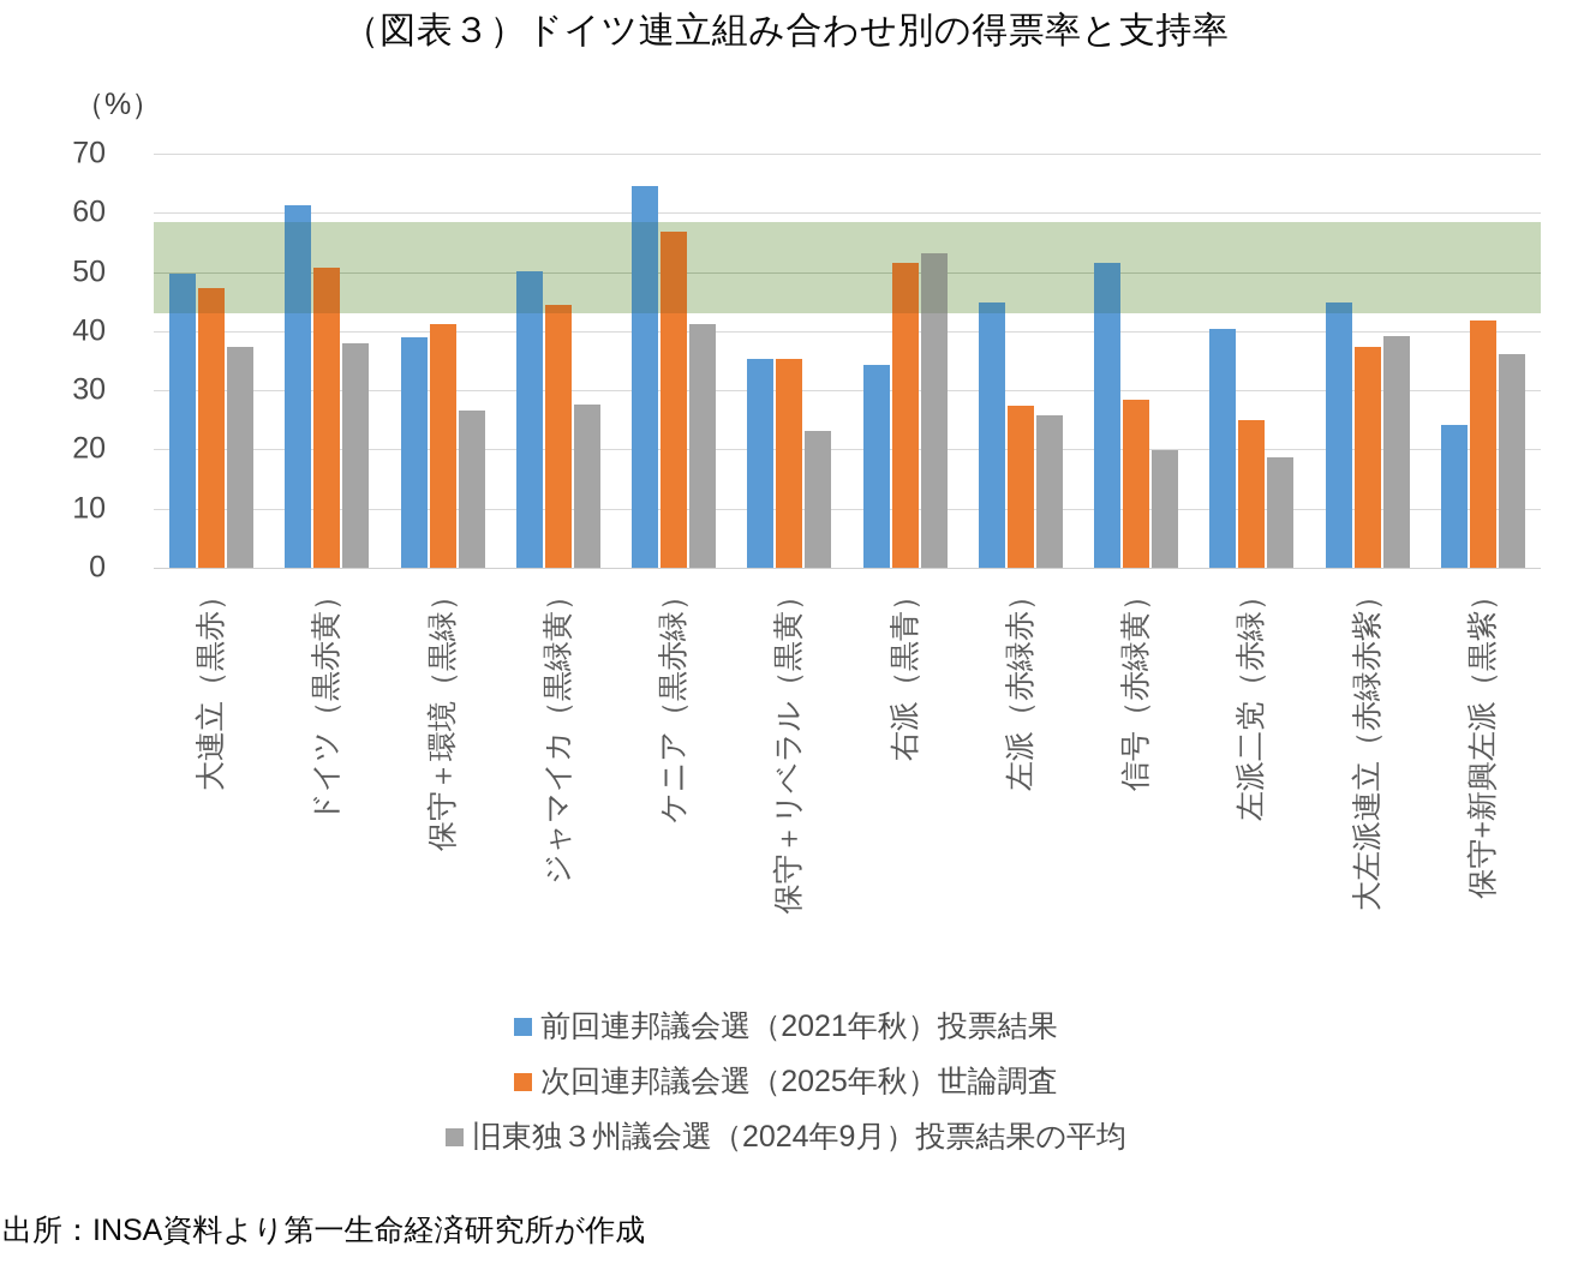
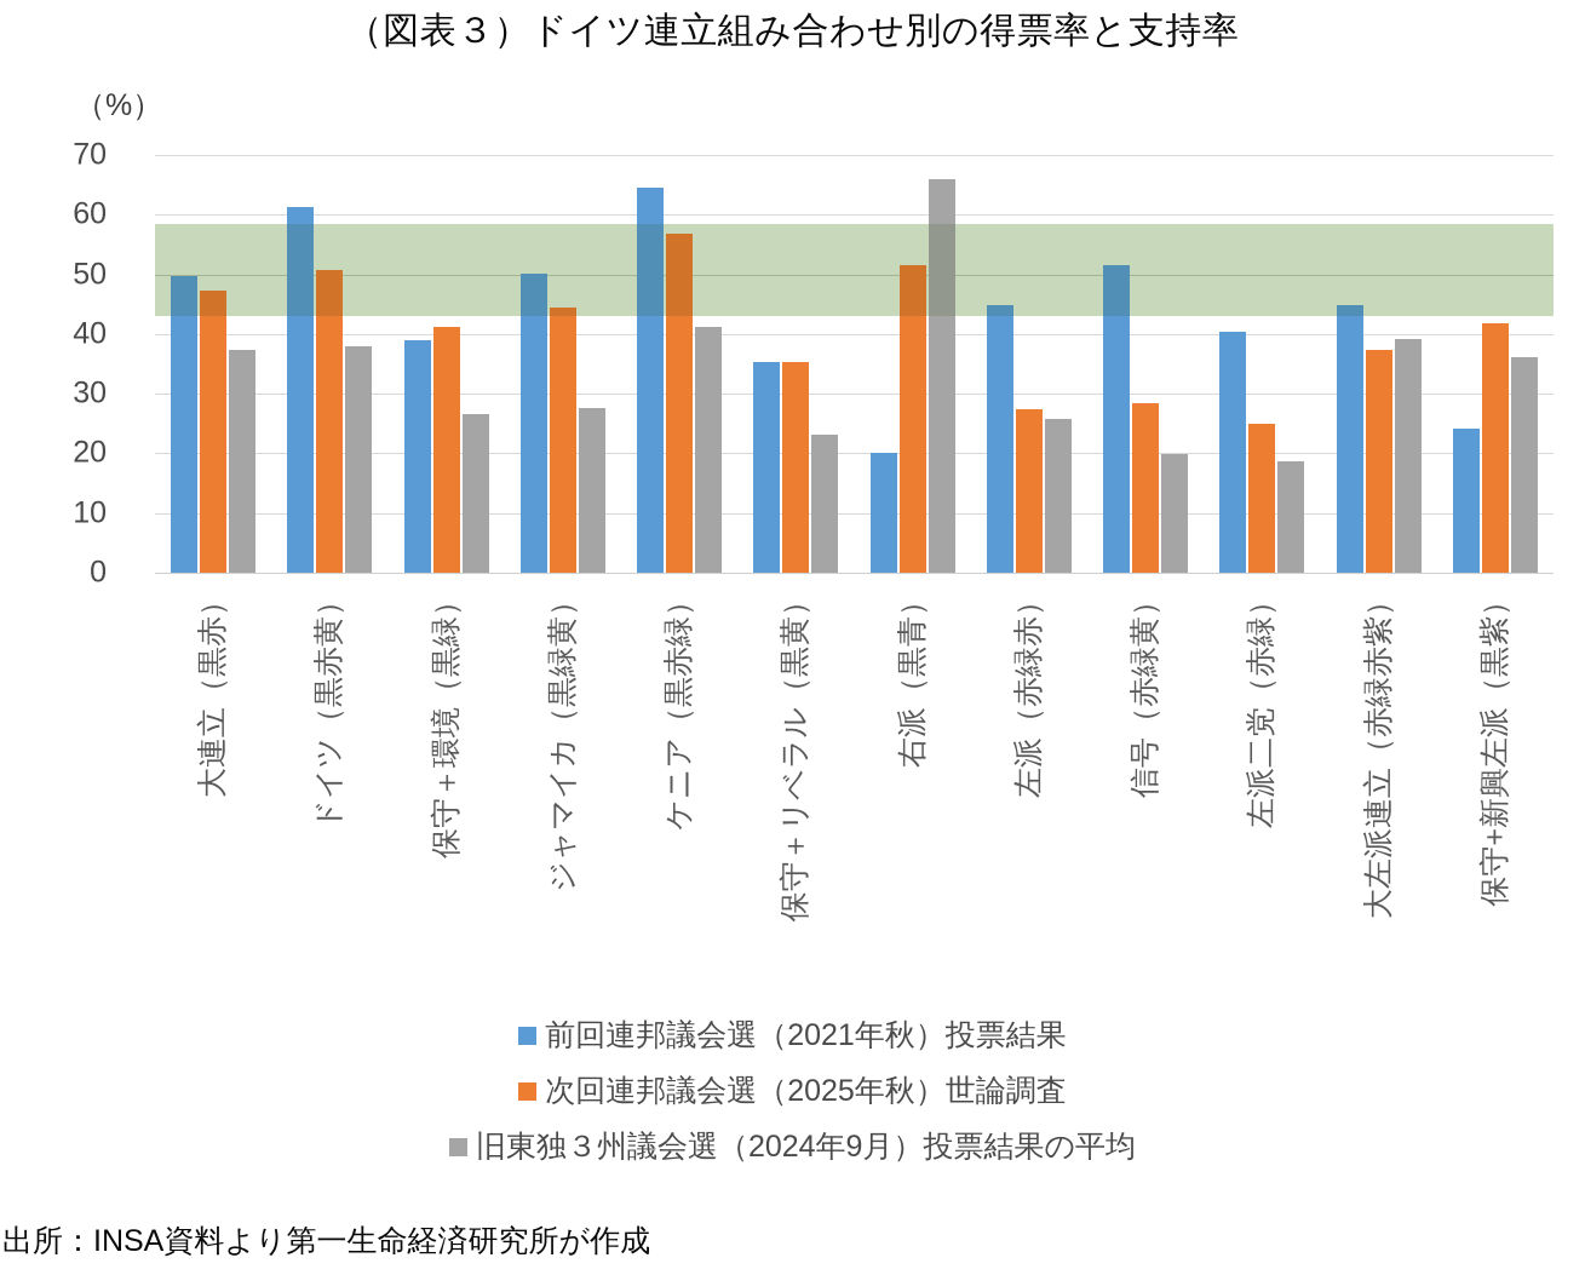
前回連邦議会選（2021年秋）投票結果/右派（黒青）: 34 -> 20
旧東独３州議会選（2024年9月）投票結果の平均/右派（黒青）: 53 -> 66
